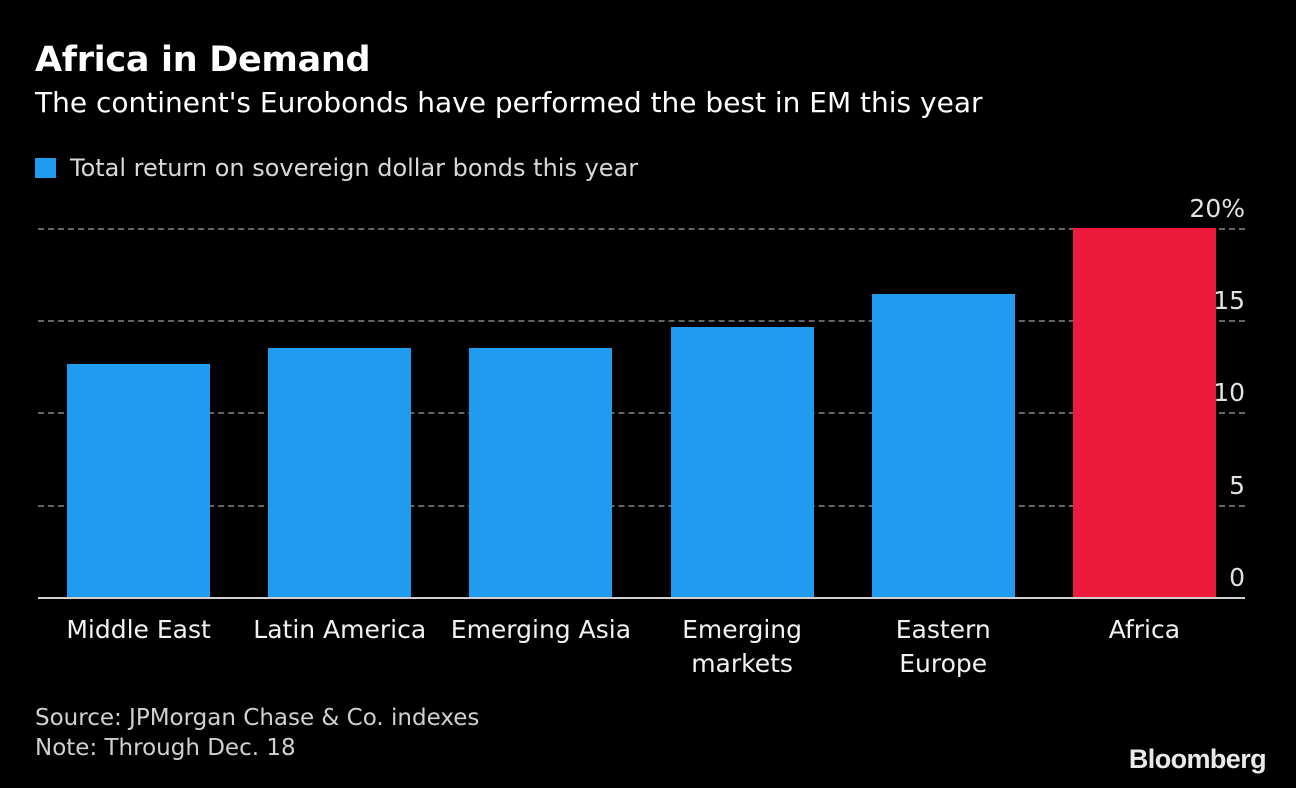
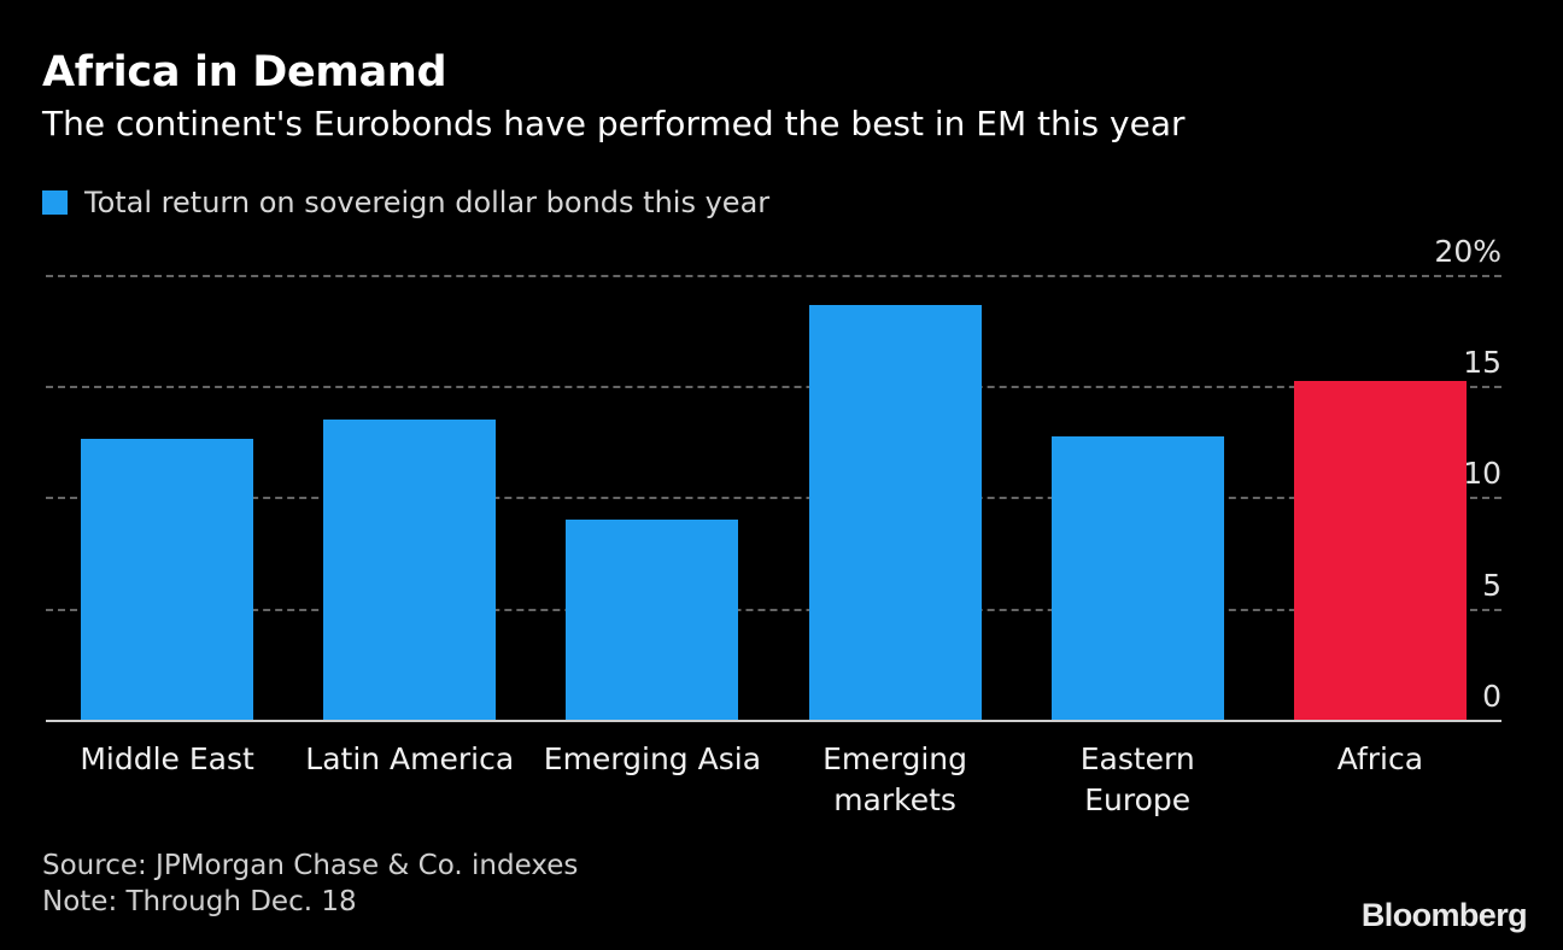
Emerging Asia: 13.5% -> 9.0%
Emerging markets: 14.6% -> 18.6%
Eastern Europe: 16.4% -> 12.7%
Africa: 20.0% -> 15.2%
